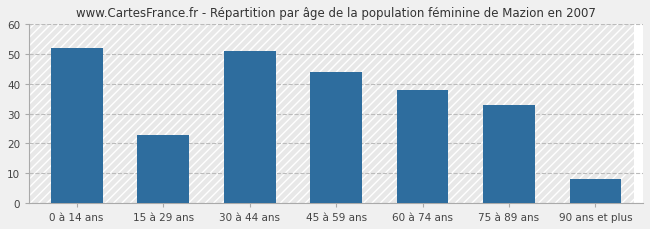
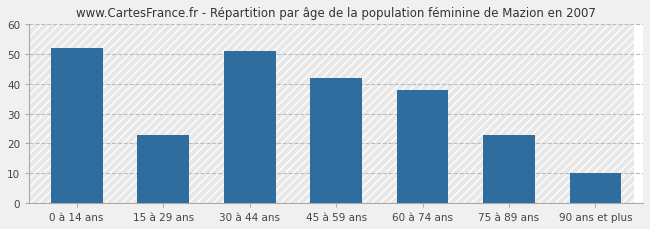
45 à 59 ans: 44 -> 42
75 à 89 ans: 33 -> 23
90 ans et plus: 8 -> 10
